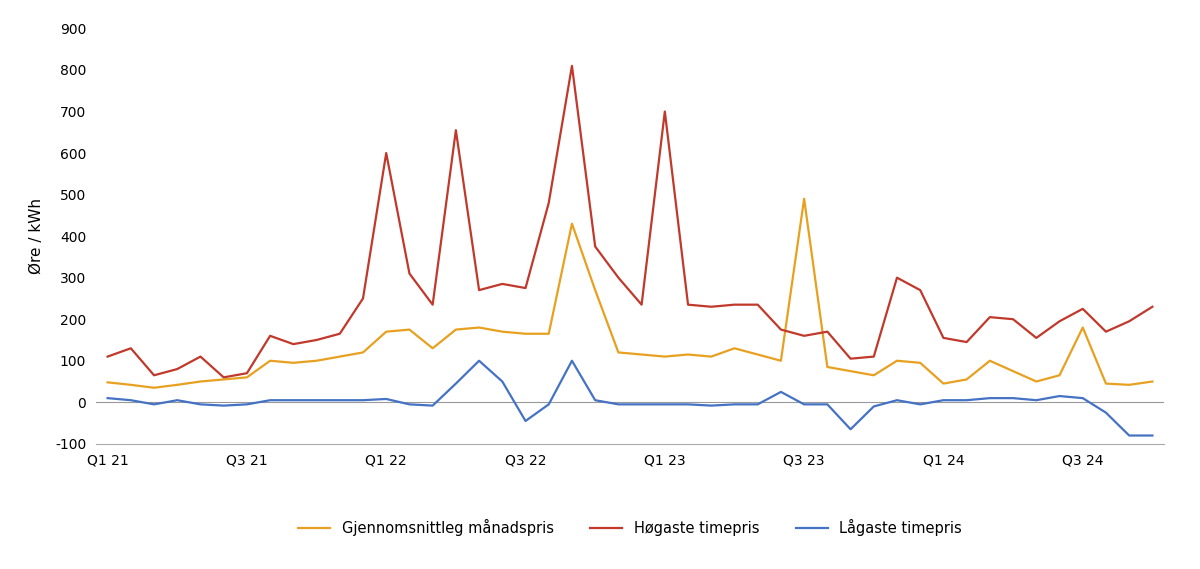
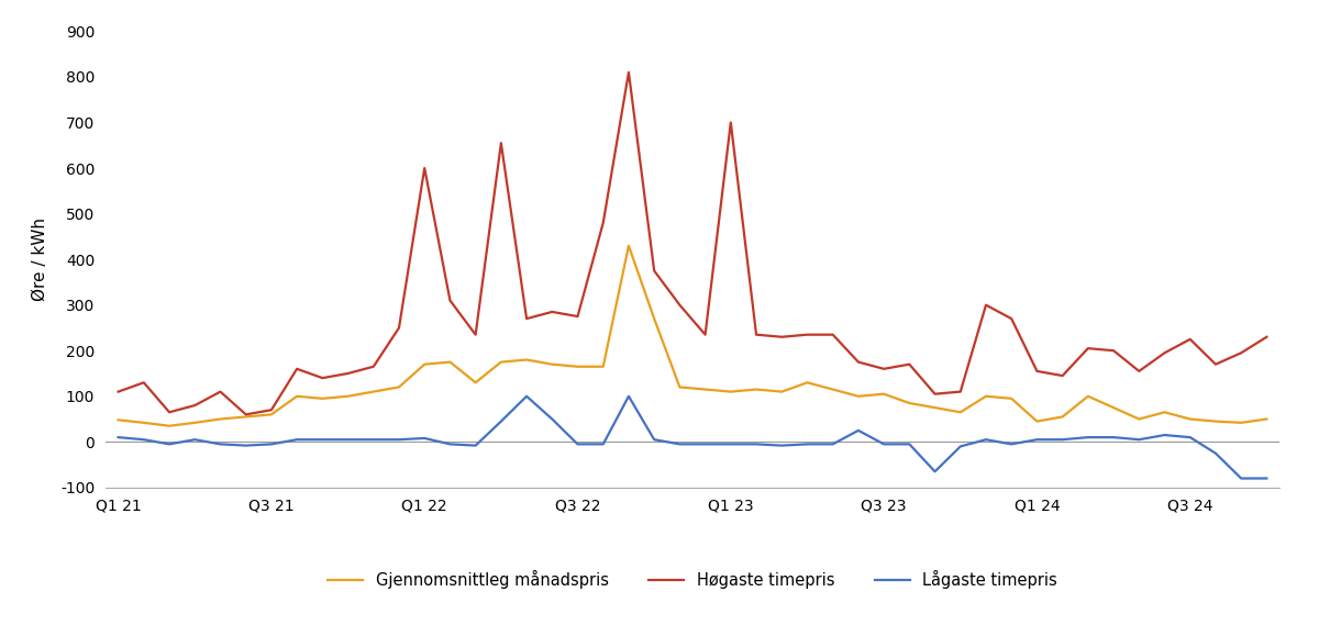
Lågaste timepris/Q3 22: -45 -> -5
Gjennomsnittleg månadspris/Q3 23: 490 -> 105
Gjennomsnittleg månadspris/Q3 24: 180 -> 50
